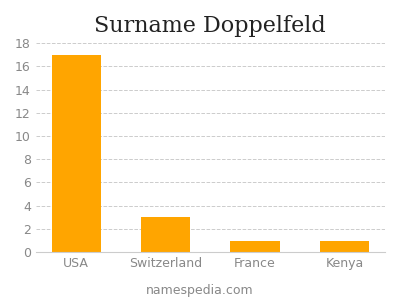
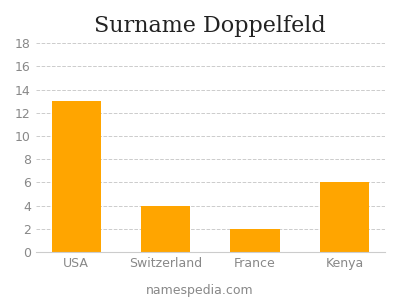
USA: 17 -> 13
Switzerland: 3 -> 4
France: 1 -> 2
Kenya: 1 -> 6
